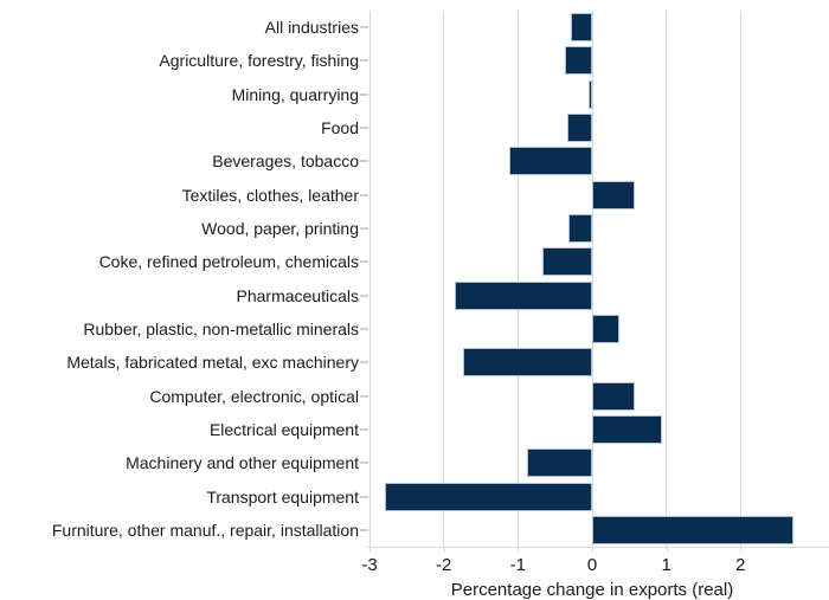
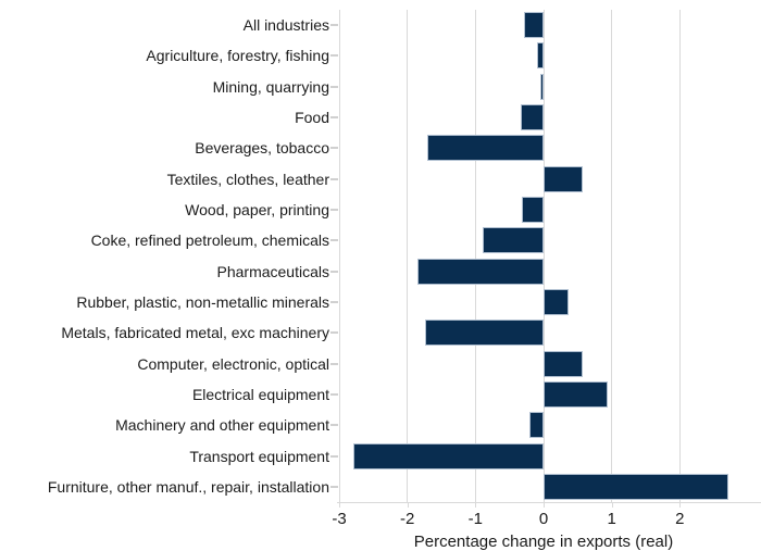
Agriculture, forestry, fishing: -0.4 -> -0.1
Beverages, tobacco: -1.1 -> -1.7
Coke, refined petroleum, chemicals: -0.7 -> -0.9
Machinery and other equipment: -0.9 -> -0.2
